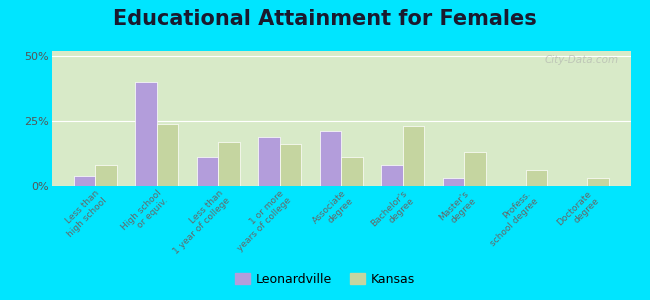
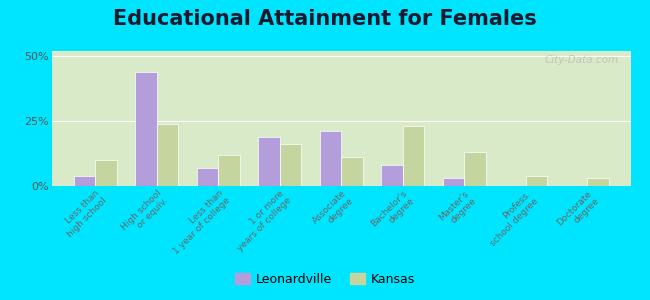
Kansas/Less than high school: 8% -> 10%
Leonardville/High school or equiv.: 40% -> 44%
Leonardville/Less than 1 year of college: 11% -> 7%
Kansas/Less than 1 year of college: 17% -> 12%
Kansas/Profess. school degree: 6% -> 4%
